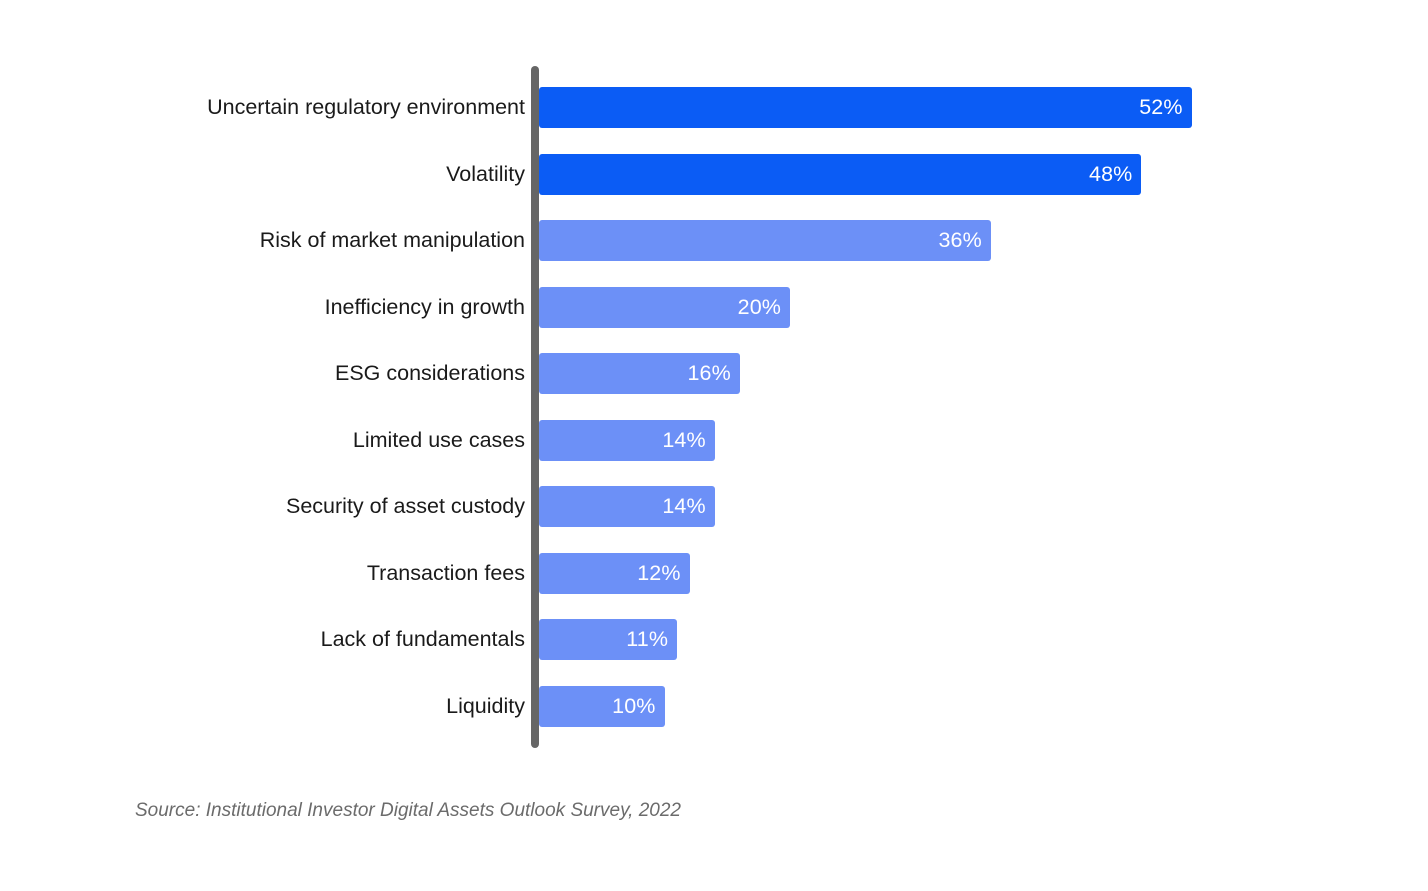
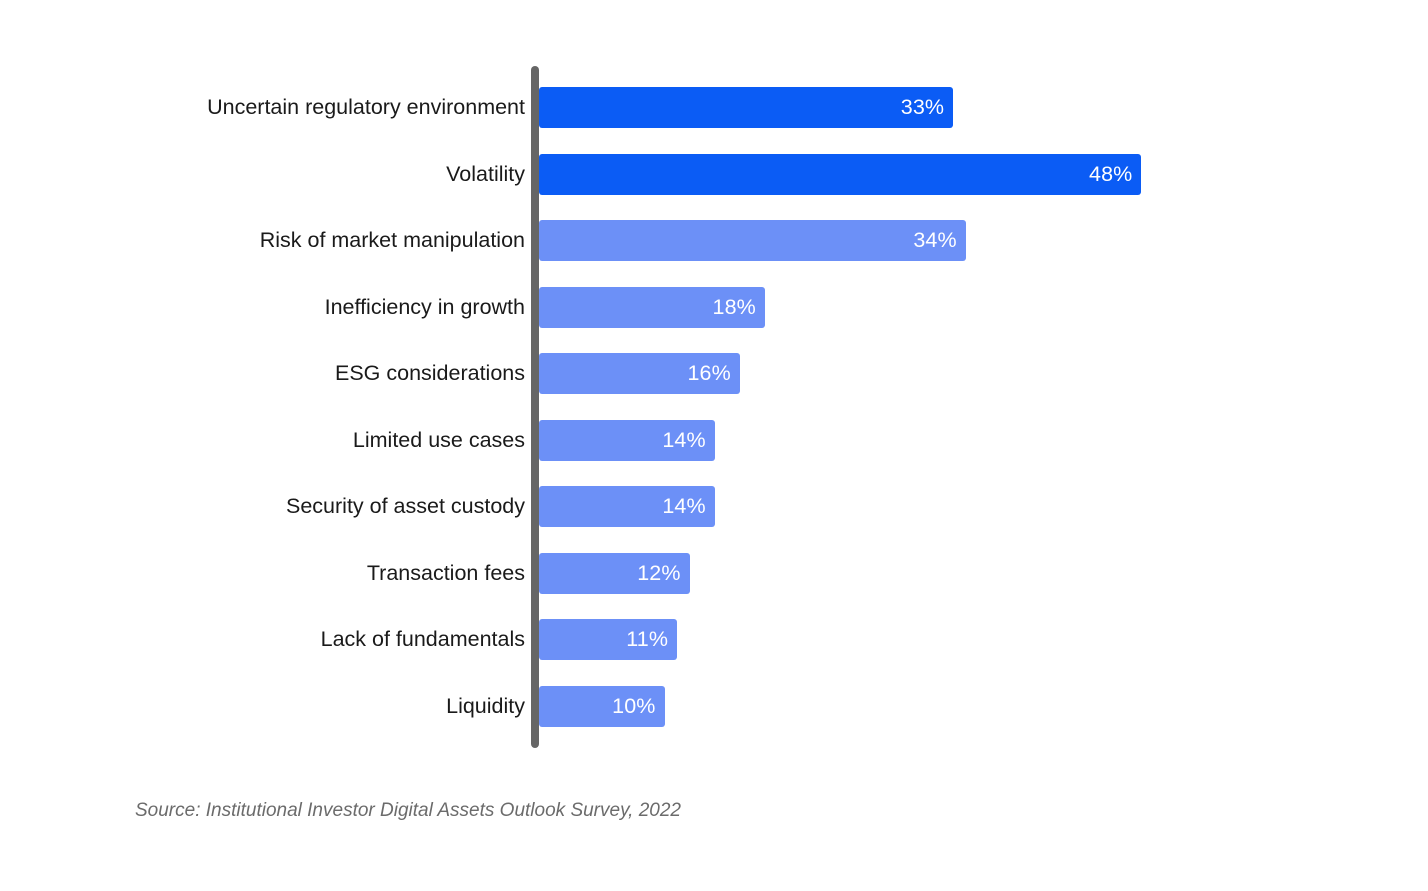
Uncertain regulatory environment: 52% -> 33%
Risk of market manipulation: 36% -> 34%
Inefficiency in growth: 20% -> 18%
